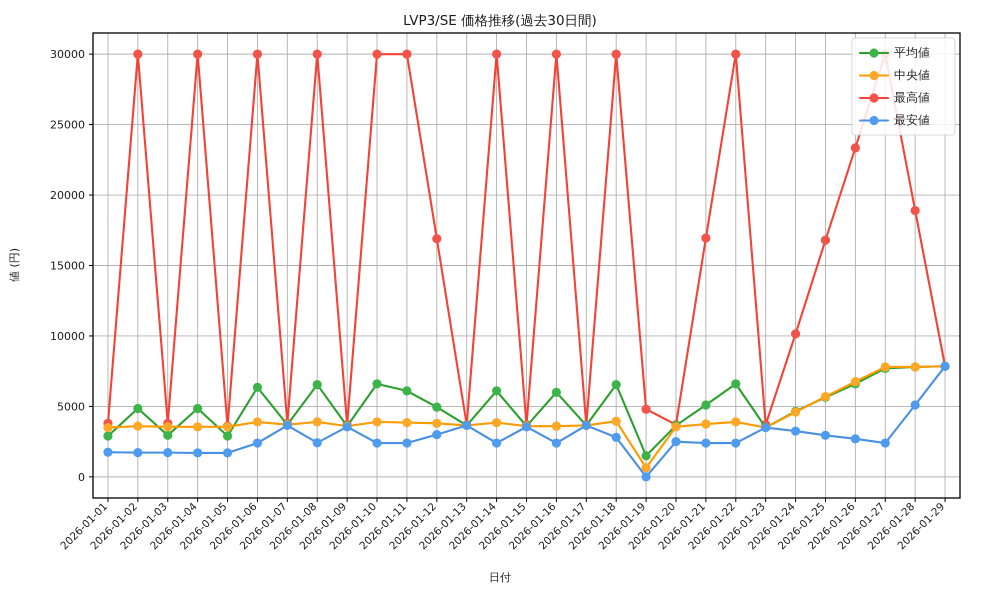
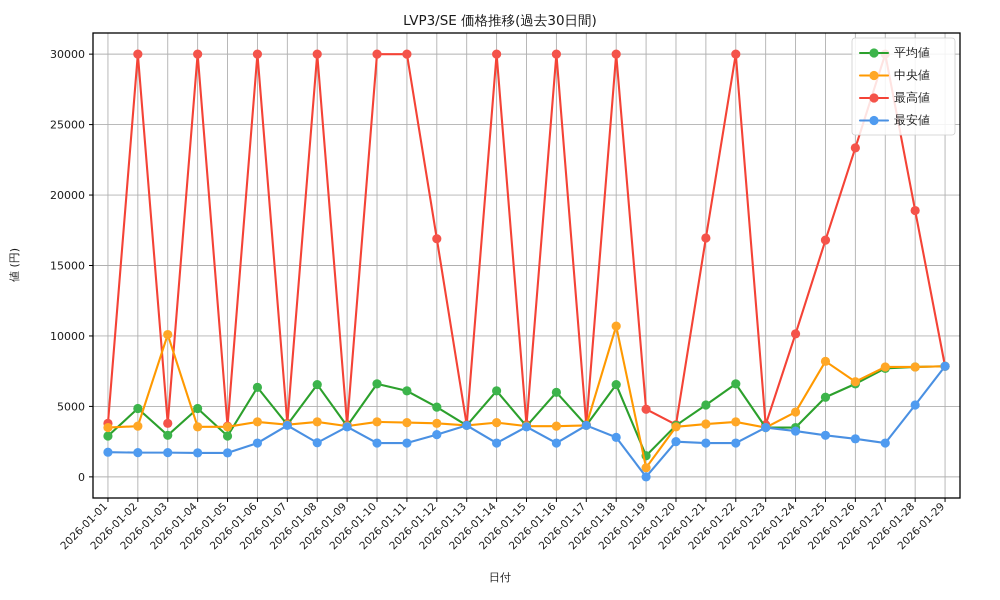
中央値/2026-01-03: 3600 -> 10100
中央値/2026-01-18: 4000 -> 10700
平均値/2026-01-24: 4600 -> 3500
中央値/2026-01-25: 5700 -> 8200
